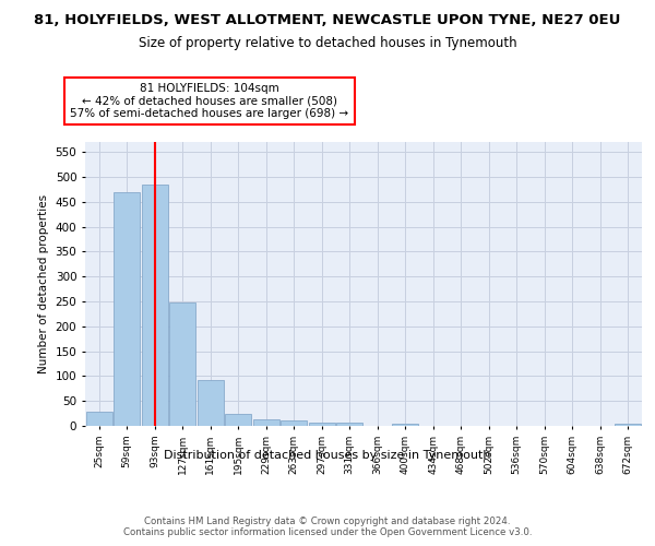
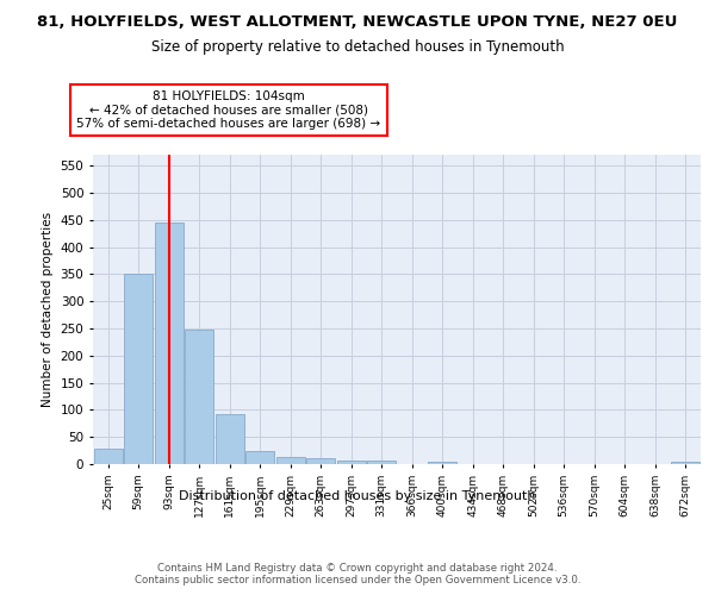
59sqm: 470 -> 350
93sqm: 485 -> 445
